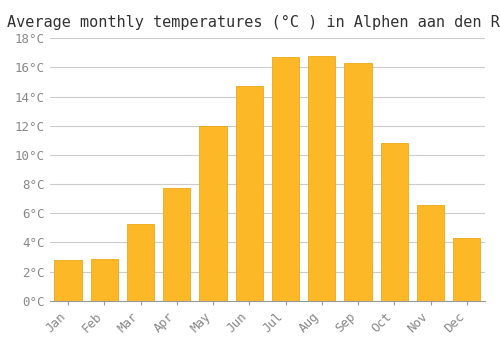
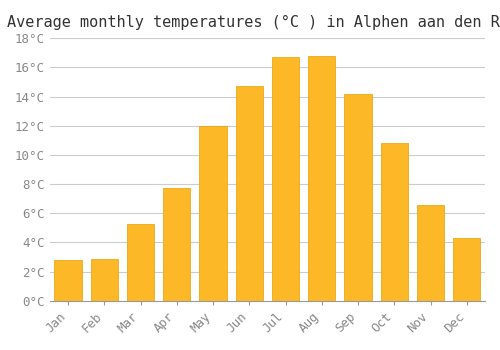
Sep: 16.3°C -> 14.2°C
